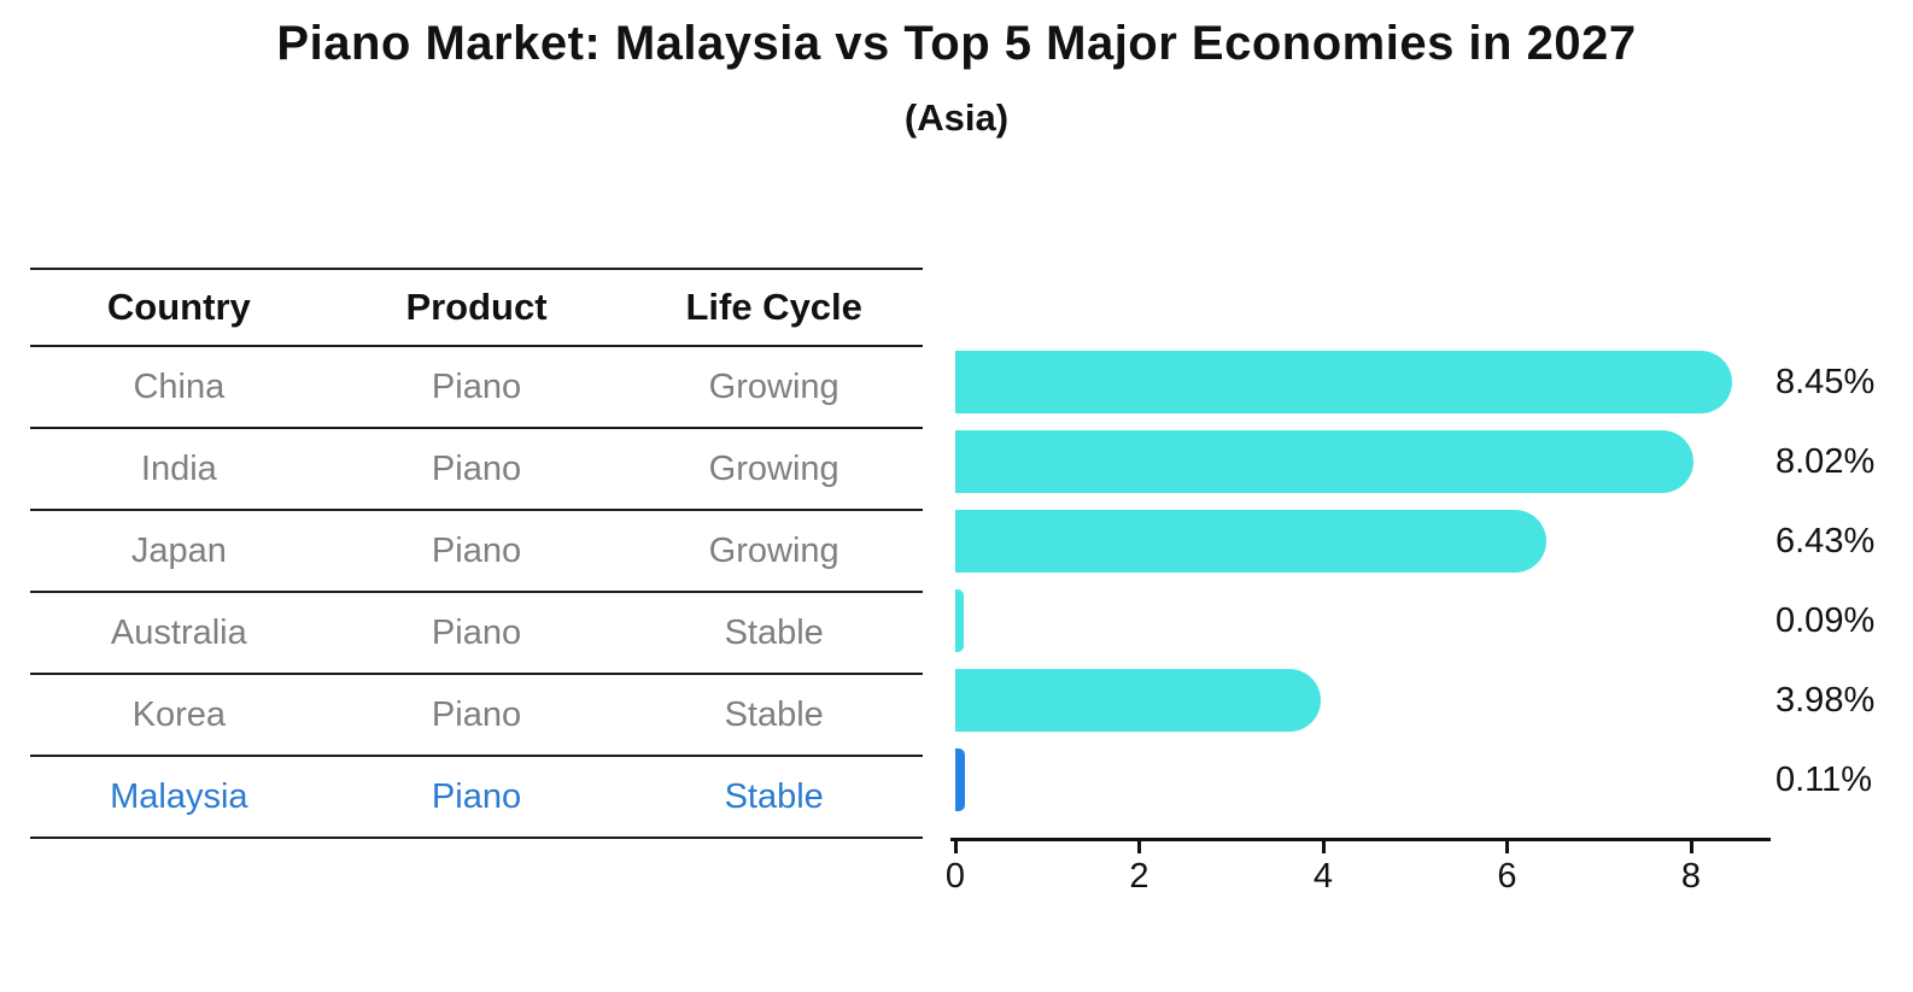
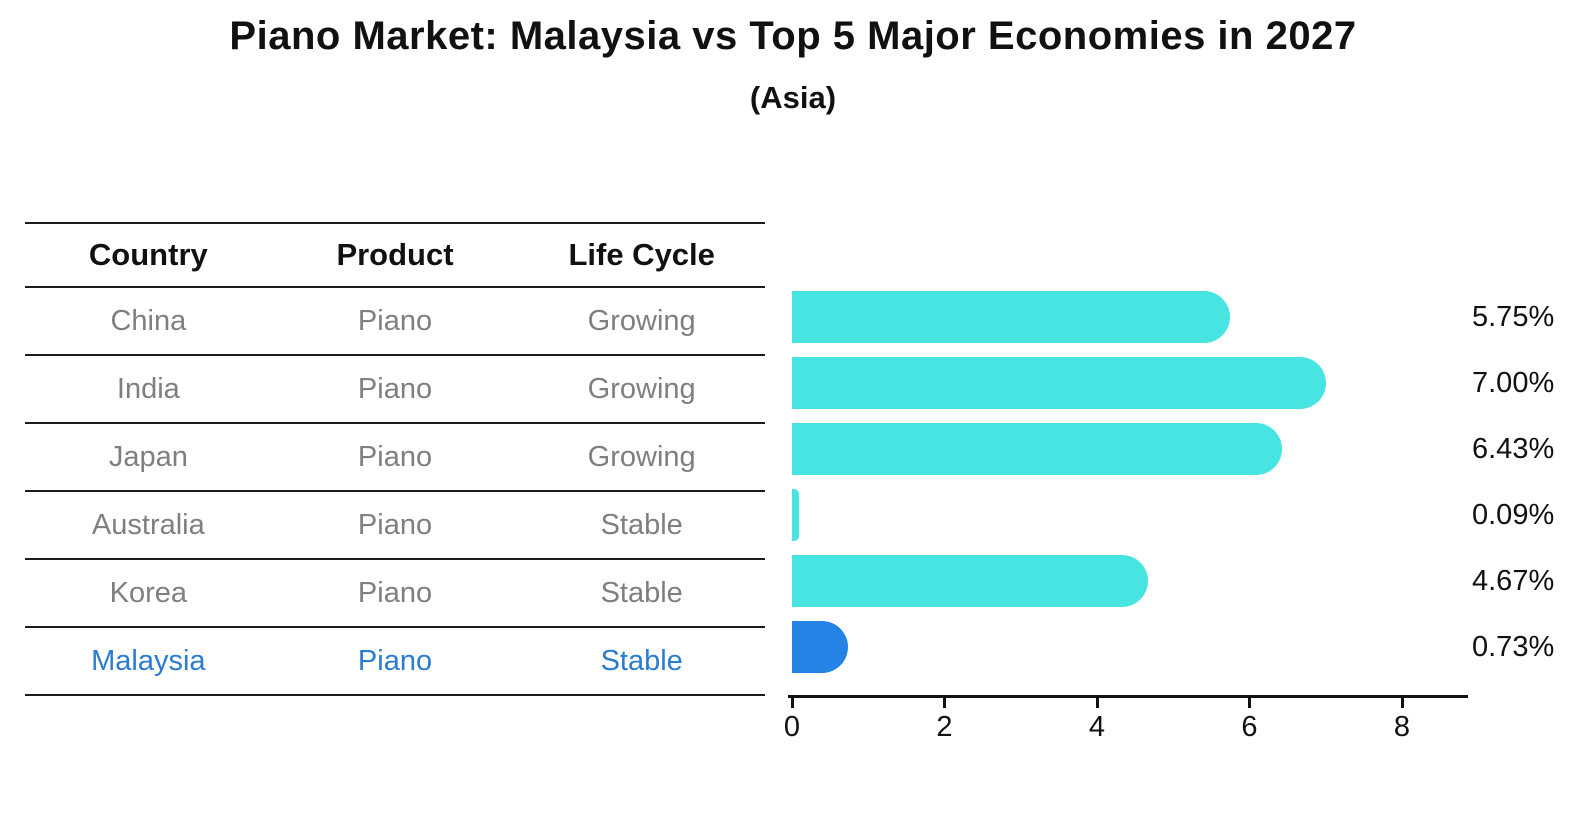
China: 8.45% -> 5.75%
India: 8.02% -> 7.00%
Korea: 3.98% -> 4.67%
Malaysia: 0.11% -> 0.73%
